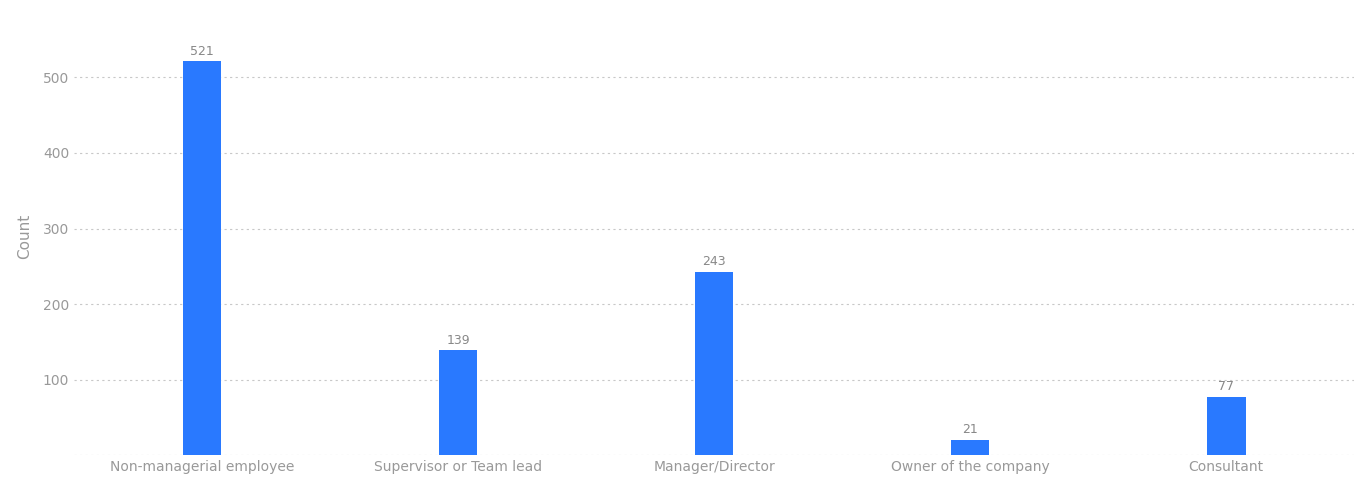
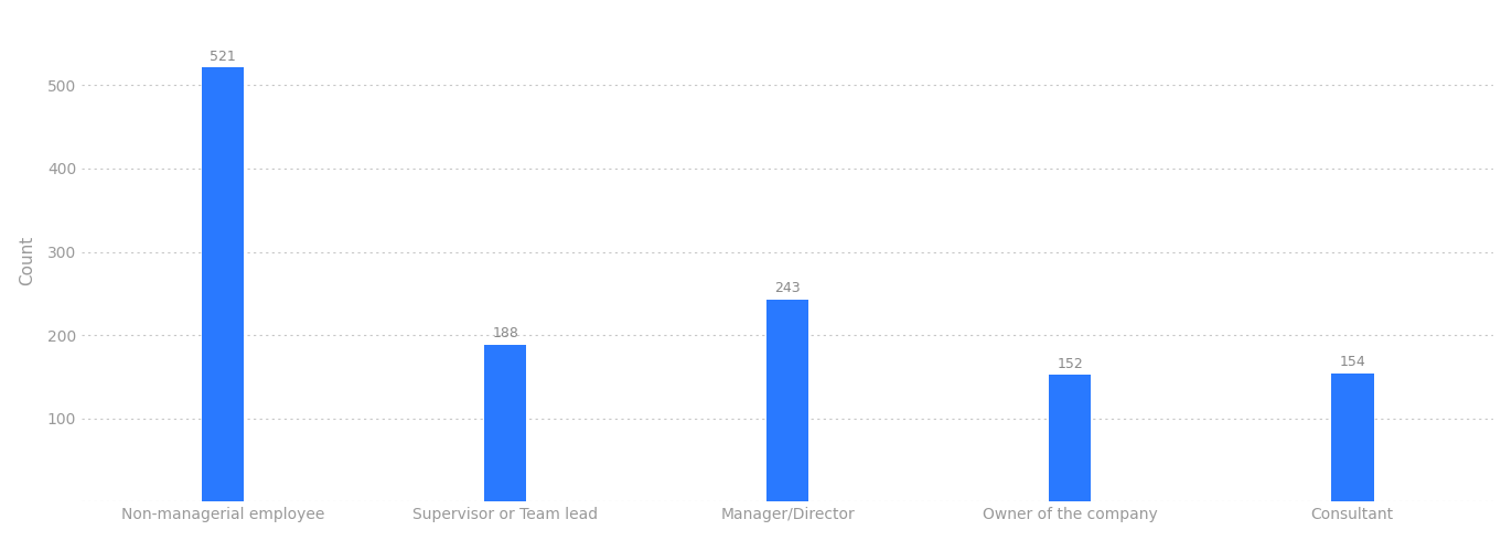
Supervisor or Team lead: 139 -> 188
Owner of the company: 21 -> 152
Consultant: 77 -> 154
